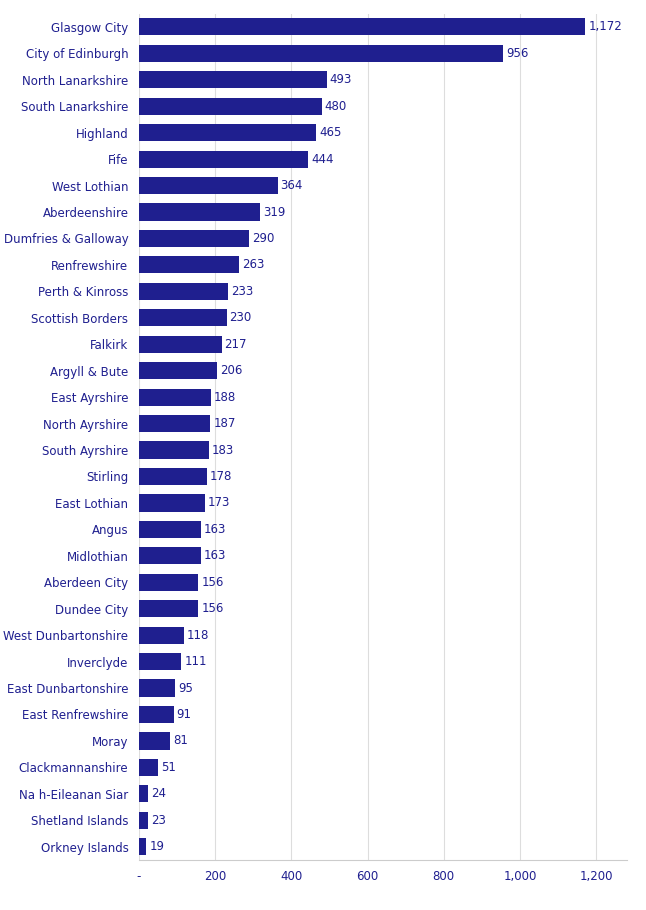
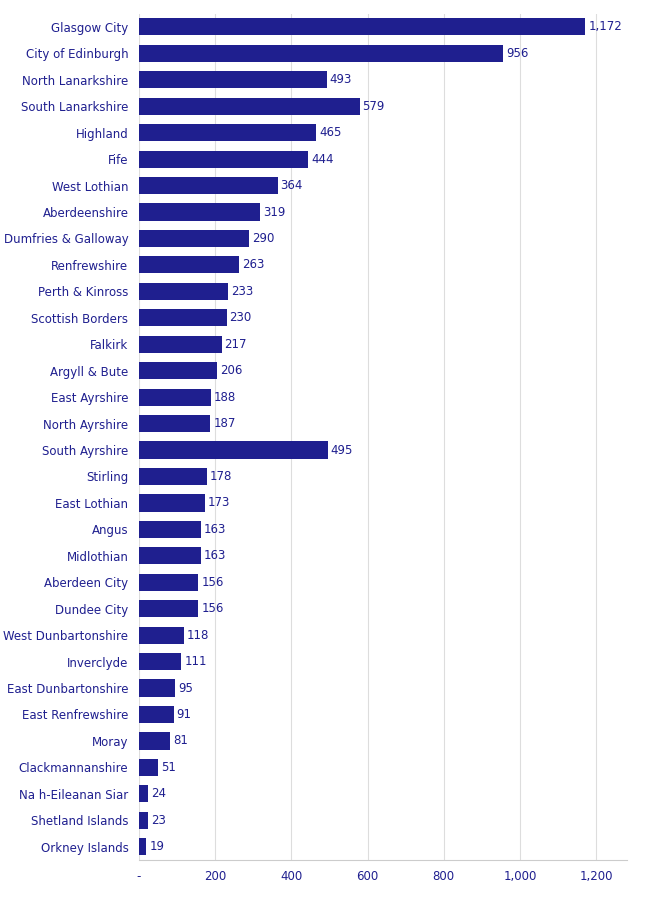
South Lanarkshire: 480 -> 579
South Ayrshire: 183 -> 495
